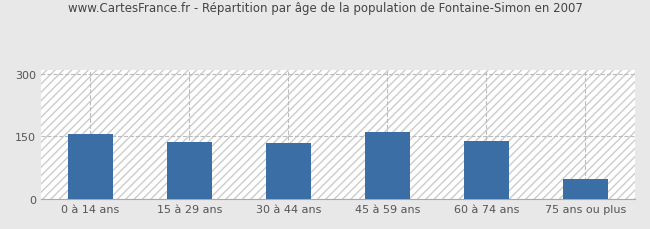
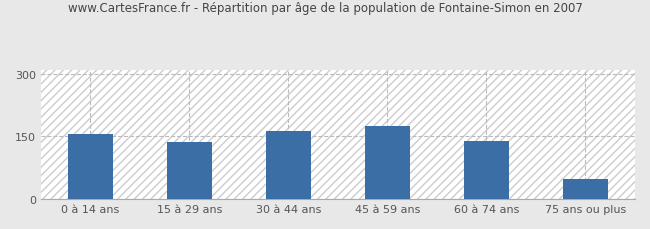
30 à 44 ans: 135 -> 164
45 à 59 ans: 160 -> 176
